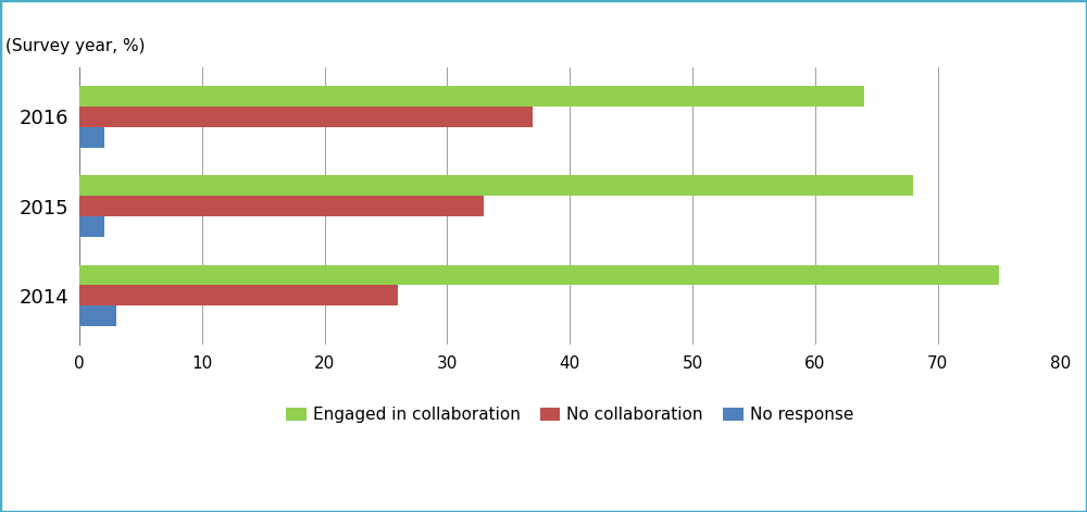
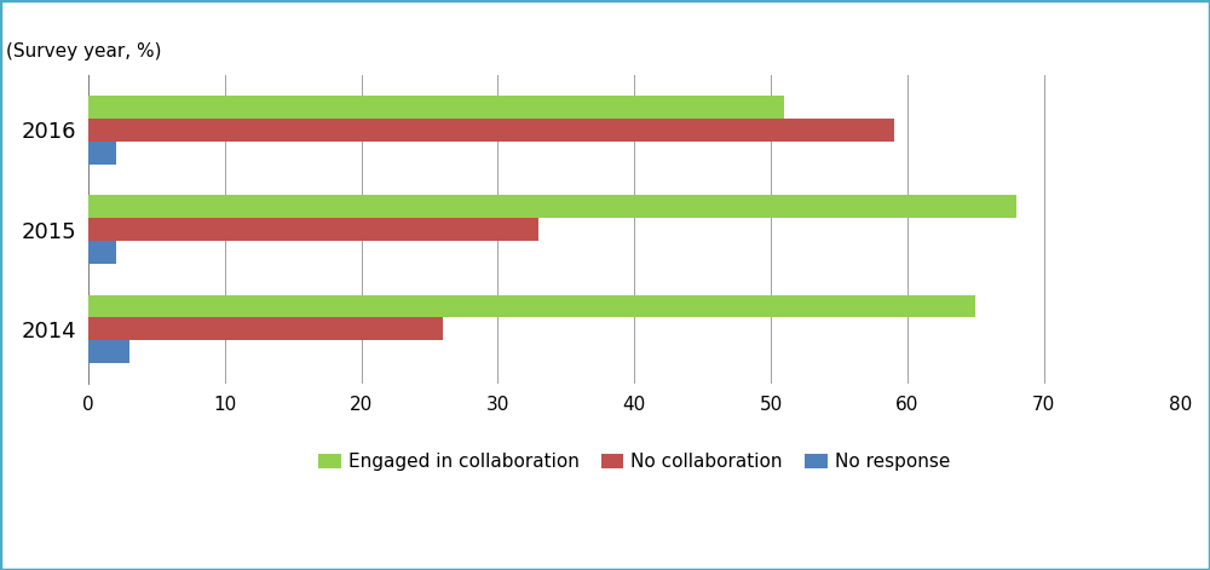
Engaged in collaboration/2016: 64 -> 51
No collaboration/2016: 37 -> 59
Engaged in collaboration/2014: 75 -> 65
